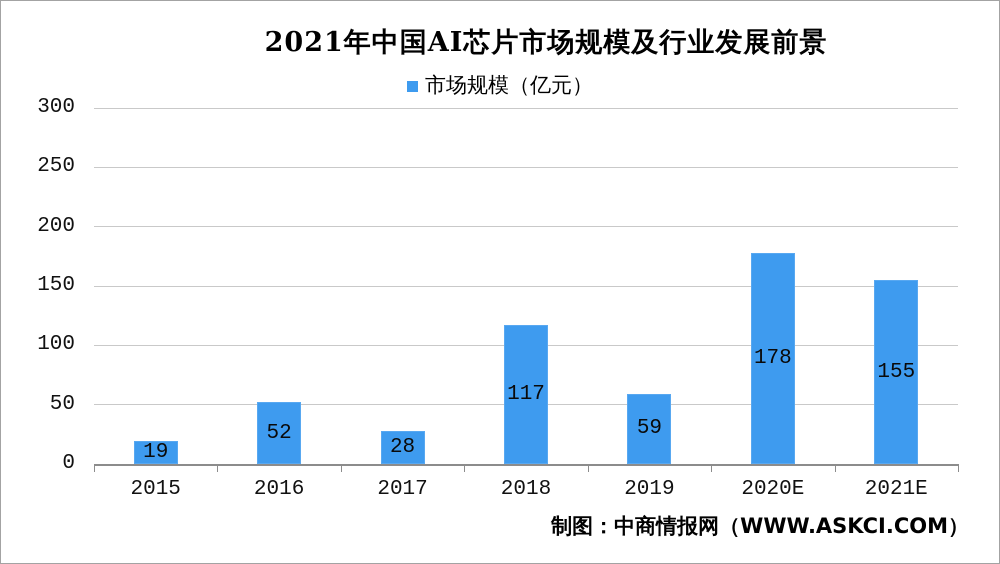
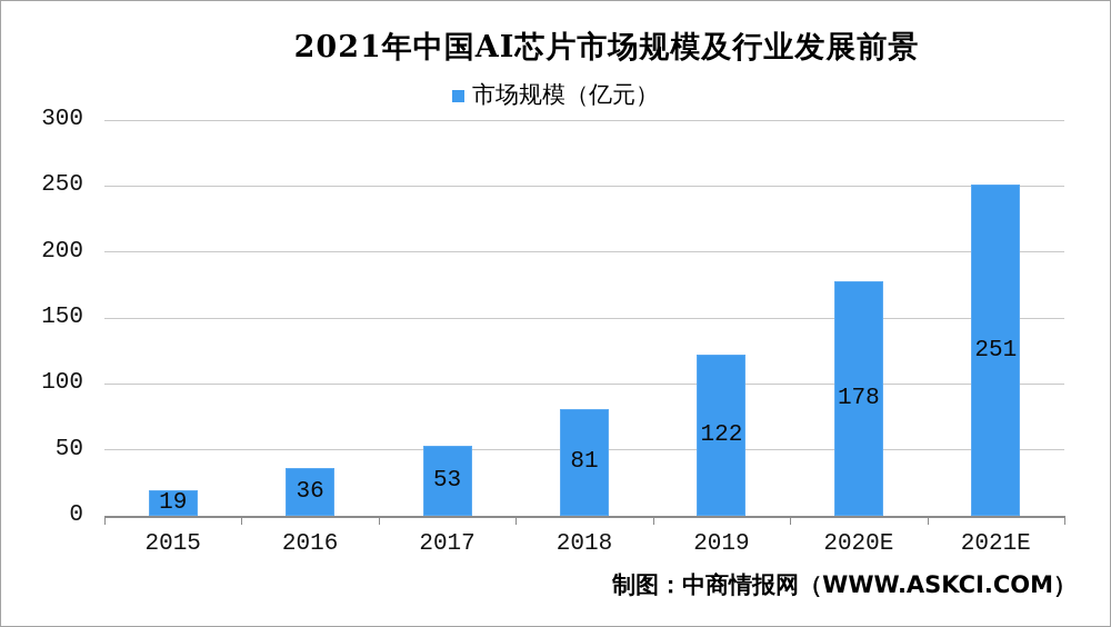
2016: 52 -> 36
2017: 28 -> 53
2018: 117 -> 81
2019: 59 -> 122
2021E: 155 -> 251
